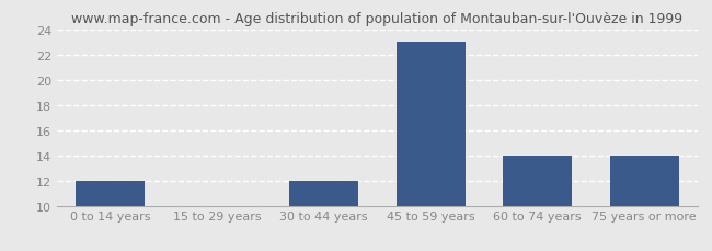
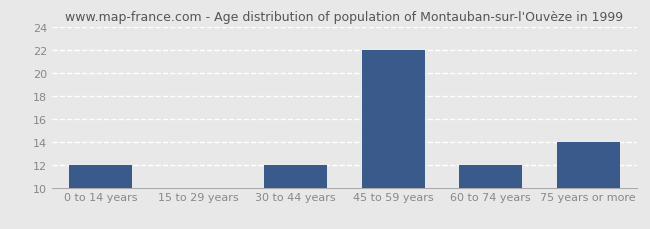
45 to 59 years: 23 -> 22
60 to 74 years: 14 -> 12
